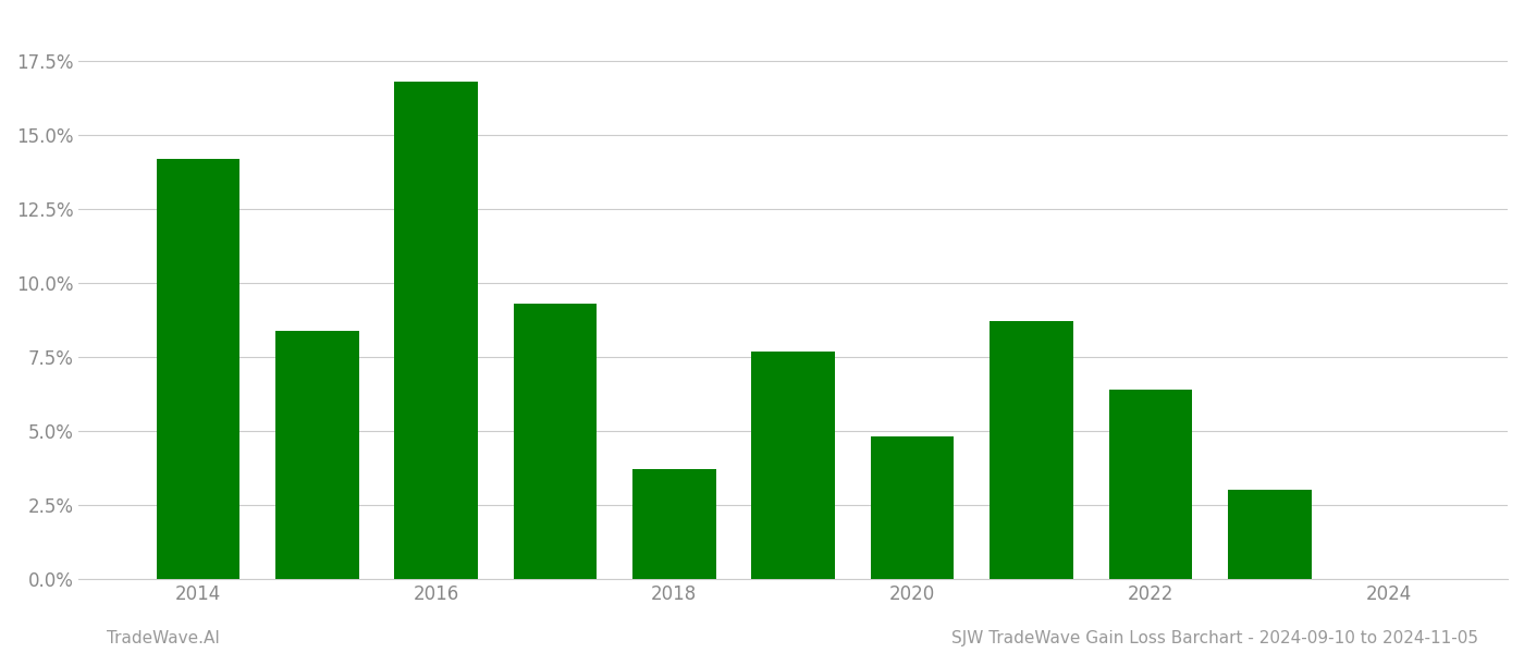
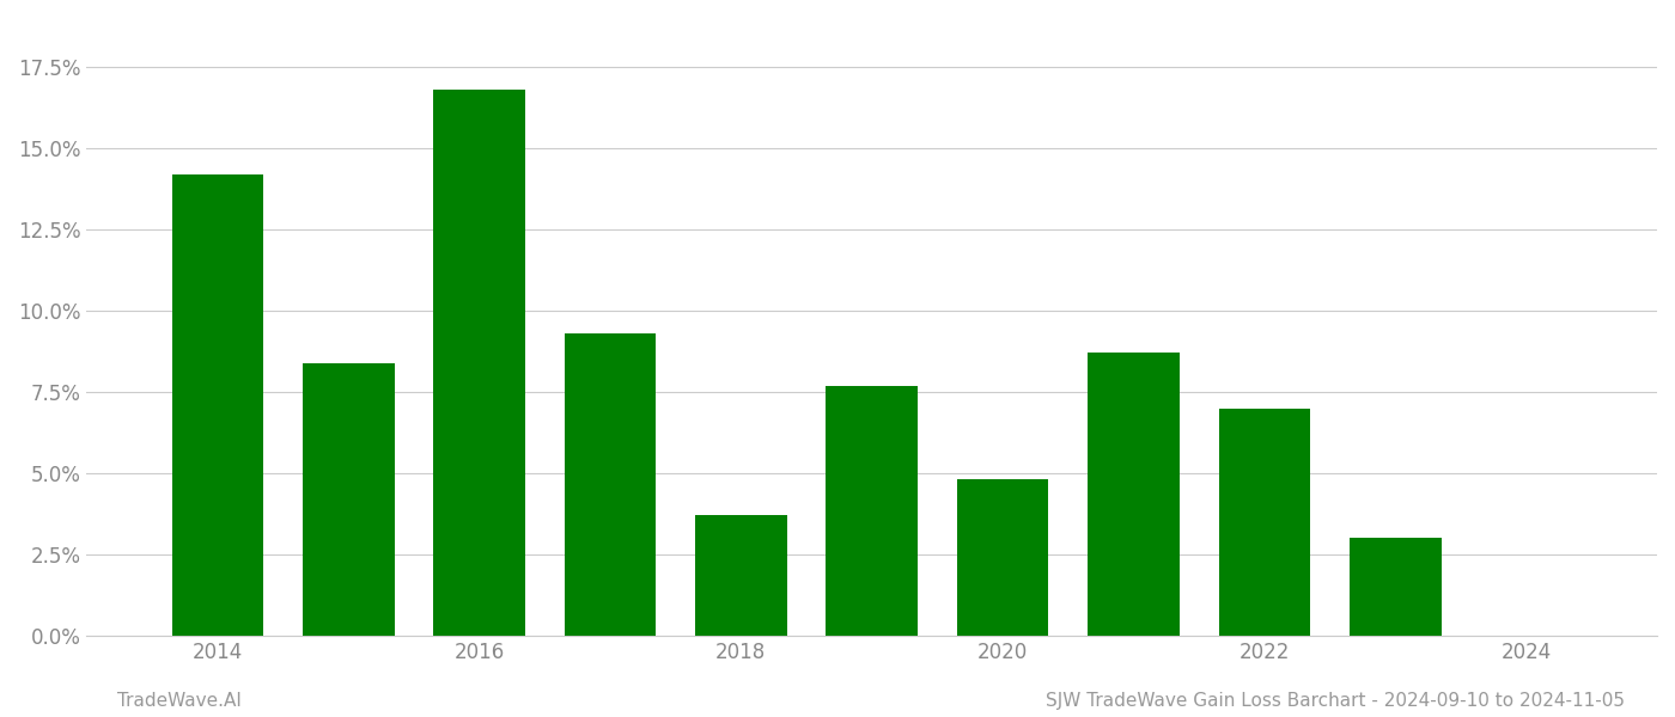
2022: 6.4% -> 7.0%
